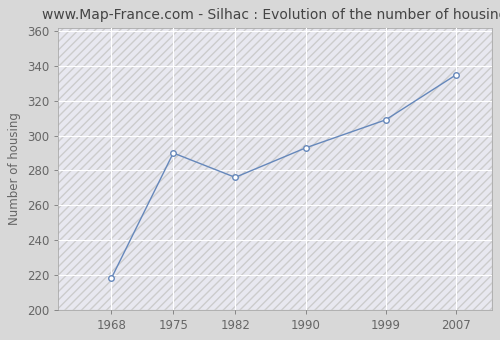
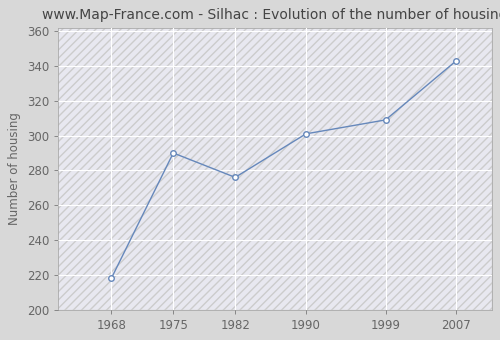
1990: 293 -> 301
2007: 335 -> 343
